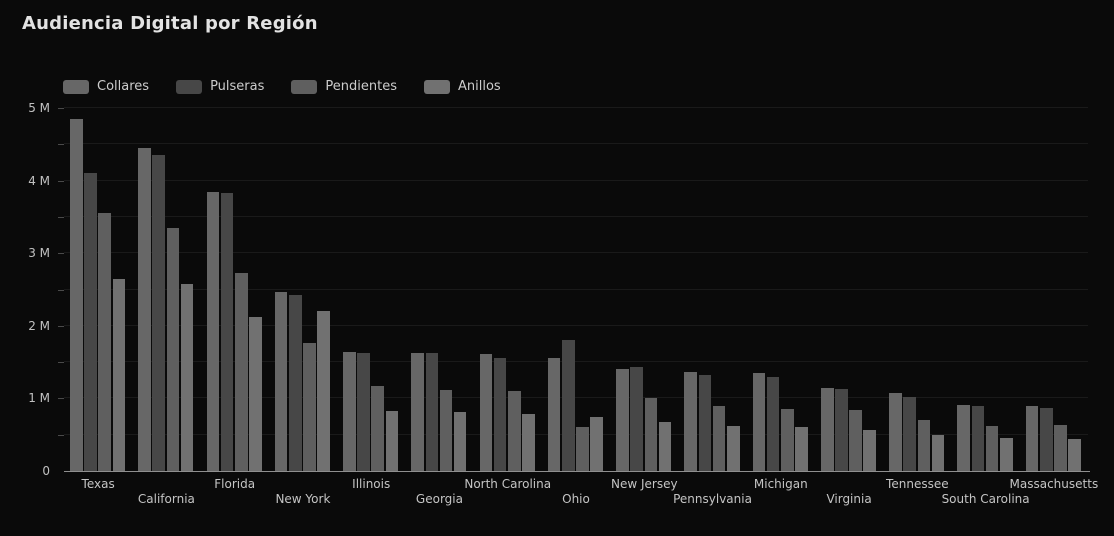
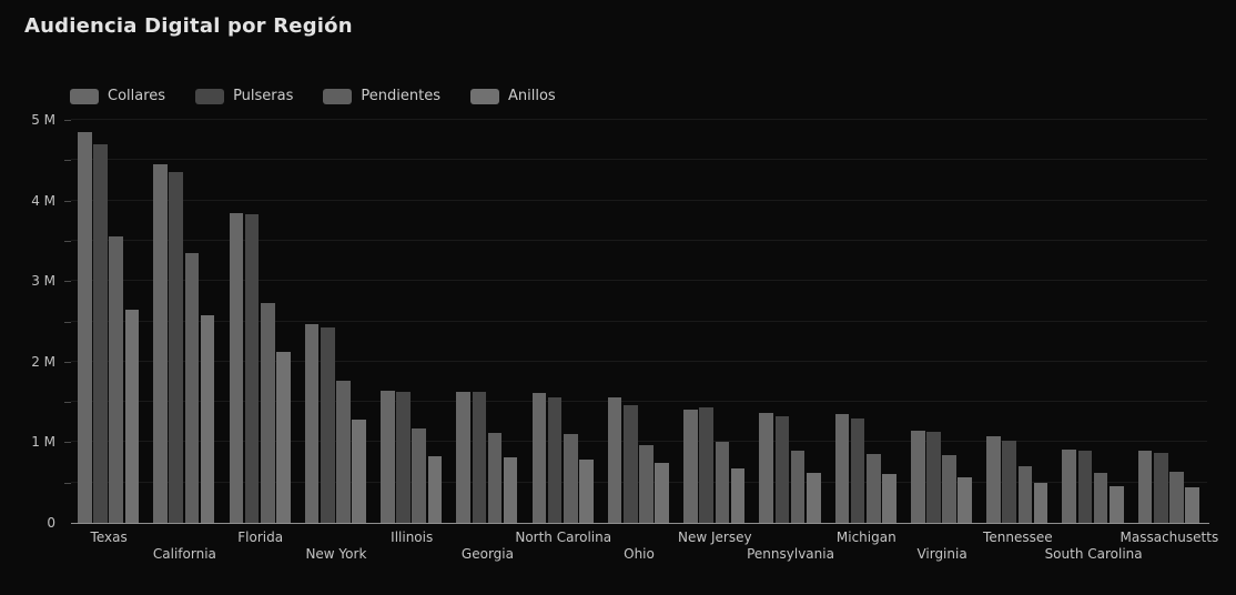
Pulseras/Texas: 4.1M -> 4.7M
Anillos/New York: 2.2M -> 1.3M
Pulseras/Ohio: 1.8M -> 1.5M
Pendientes/Ohio: 0.6M -> 1.0M
